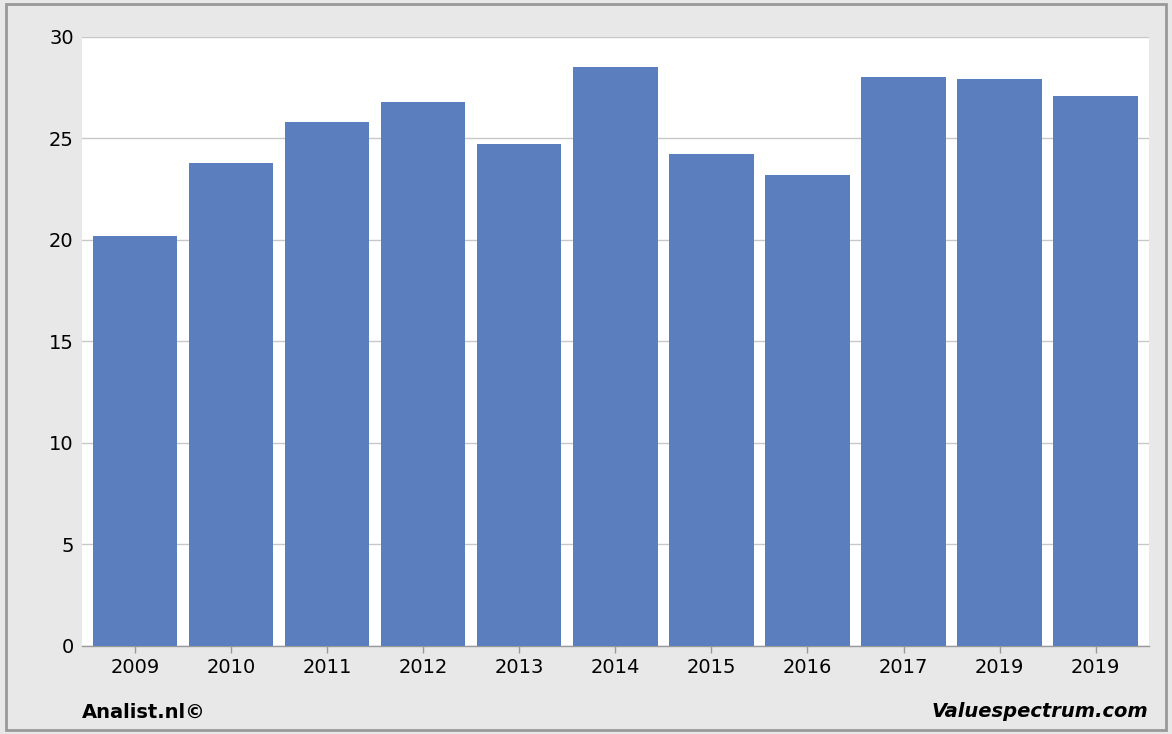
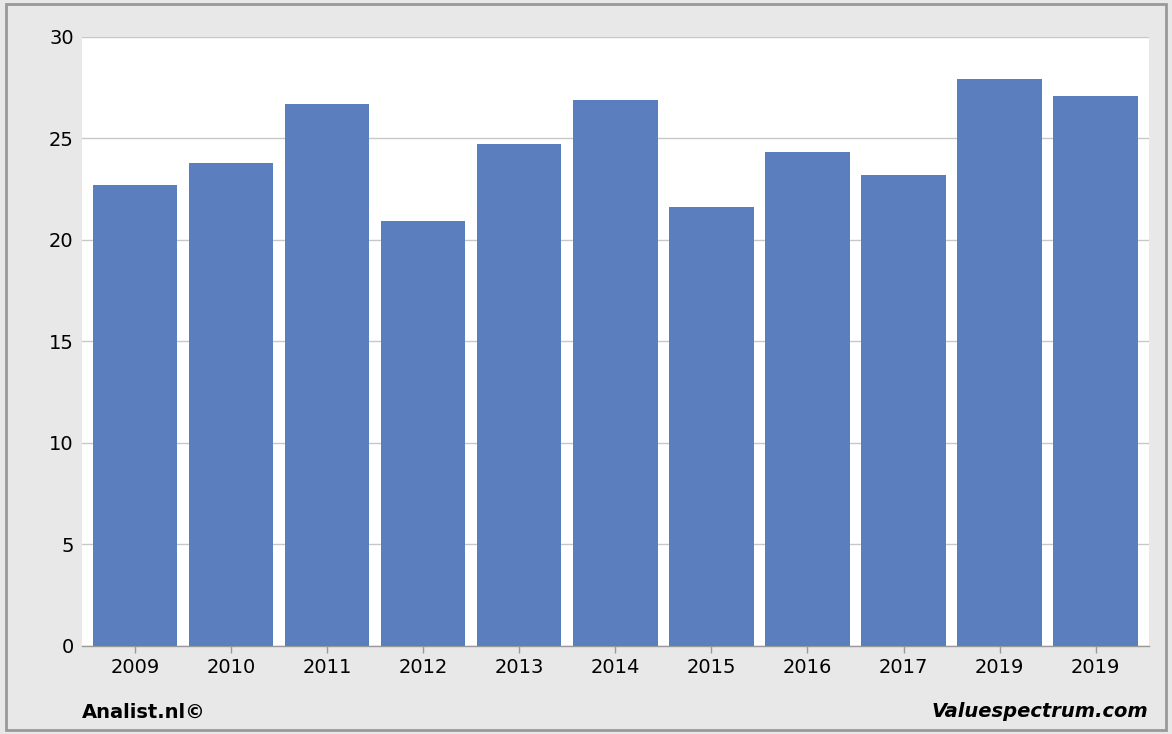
2009: 20.2 -> 22.7
2011: 25.8 -> 26.7
2012: 26.8 -> 20.9
2014: 28.5 -> 26.9
2015: 24.2 -> 21.6
2016: 23.2 -> 24.3
2017: 28.0 -> 23.2
